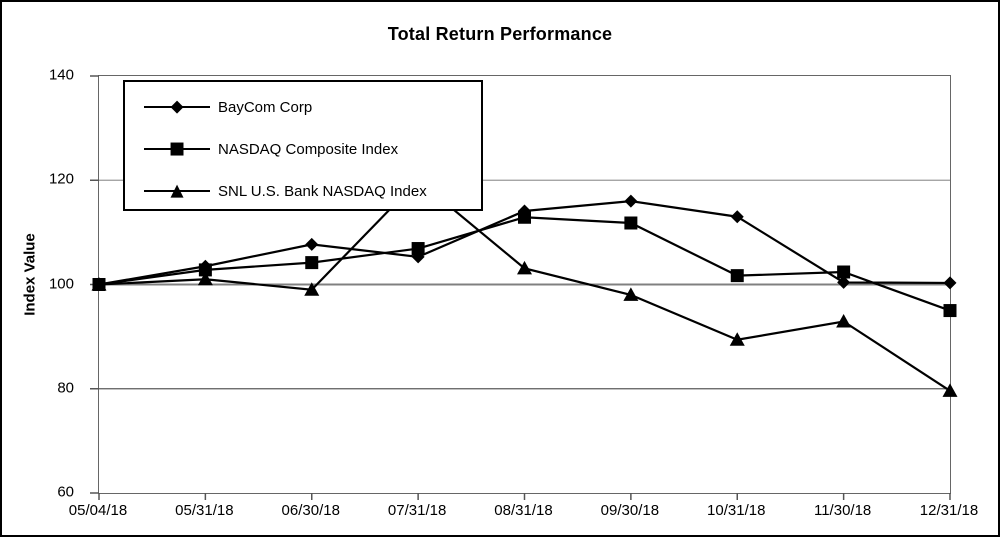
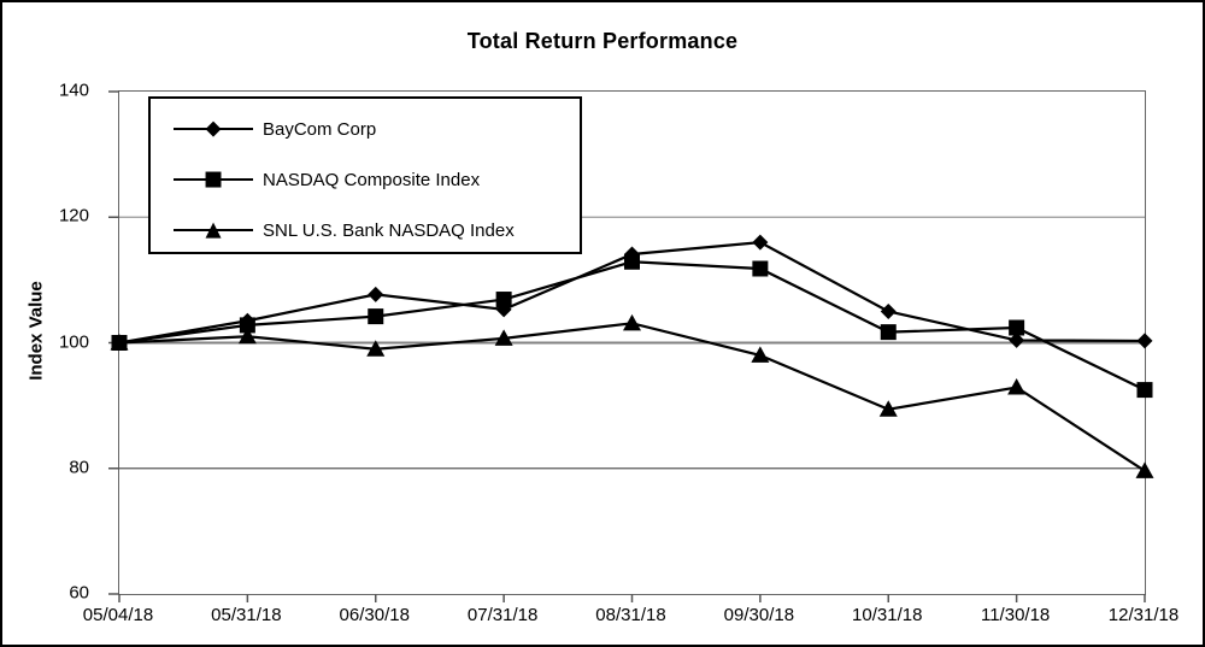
SNL U.S. Bank NASDAQ Index/07/31/18: 120 -> 101
BayCom Corp/10/31/18: 113 -> 105
NASDAQ Composite Index/12/31/18: 95 -> 92
